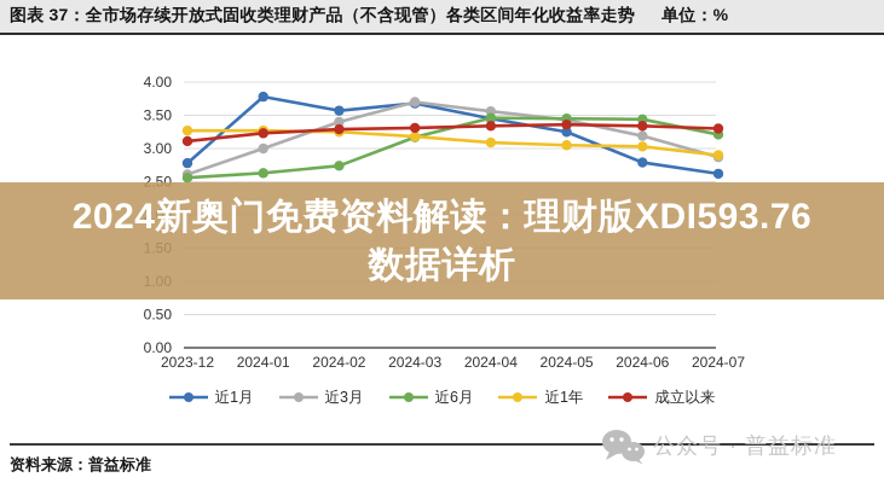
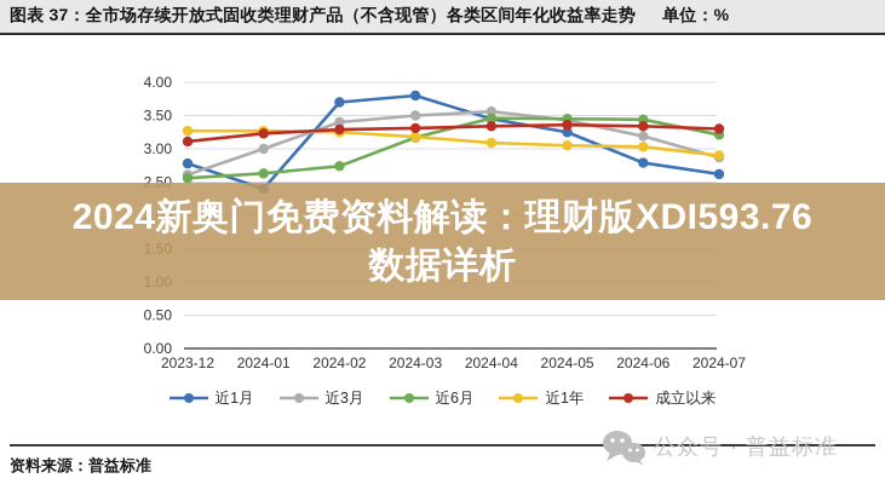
近1月/2024-01: 3.8 -> 2.4
近1月/2024-02: 3.6 -> 3.7
近1月/2024-03: 3.7 -> 3.8
近3月/2024-03: 3.7 -> 3.5
